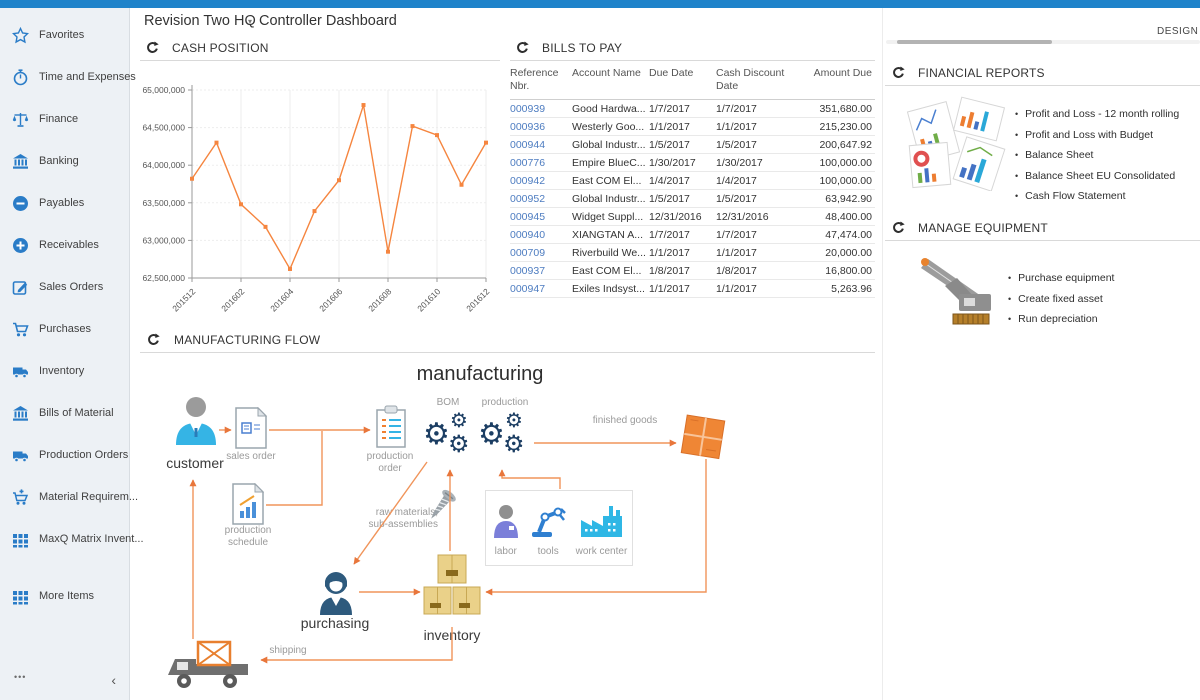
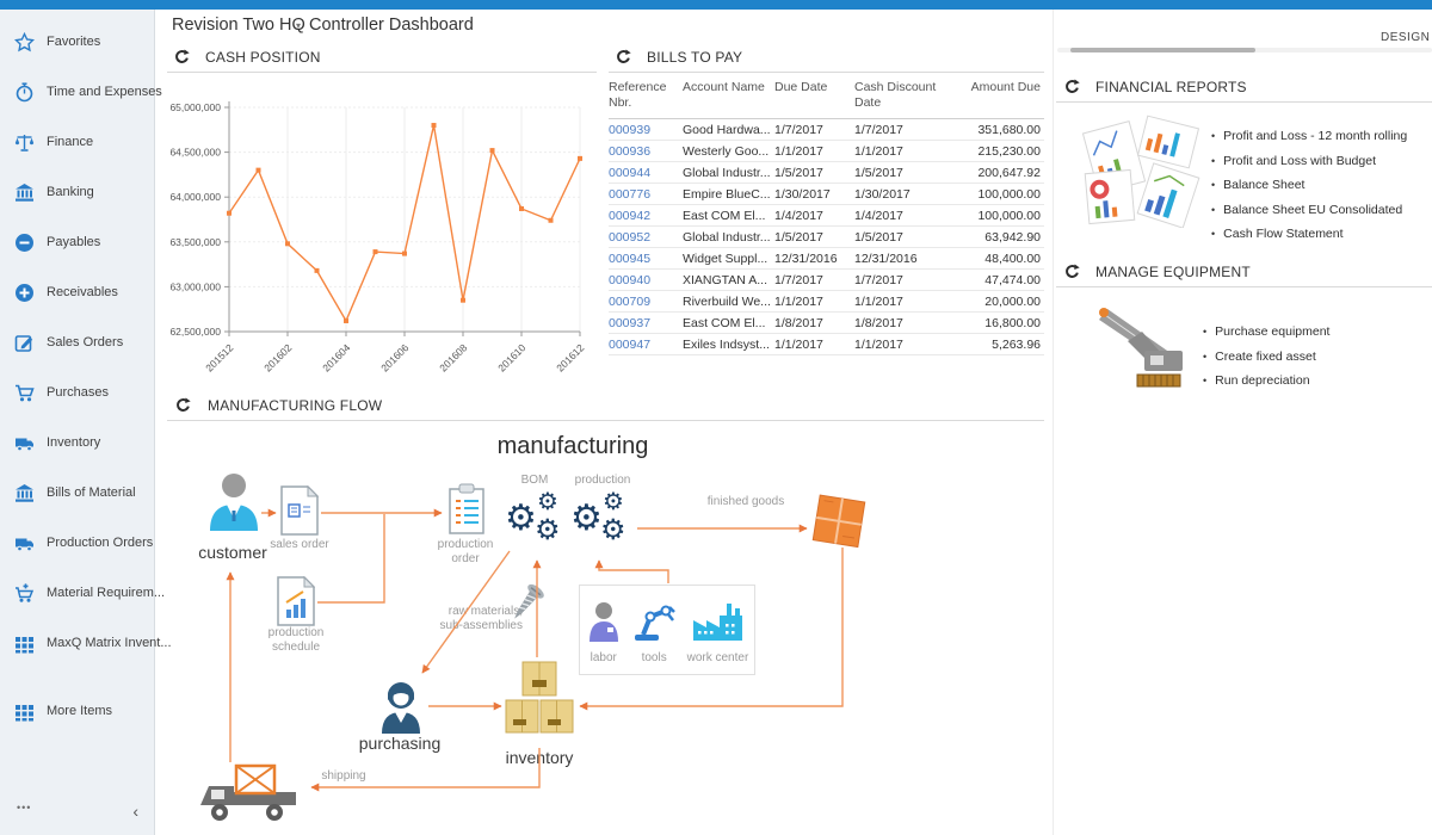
201606: 63800000 -> 63400000
201610: 64400000 -> 63900000
201612: 64300000 -> 64400000
